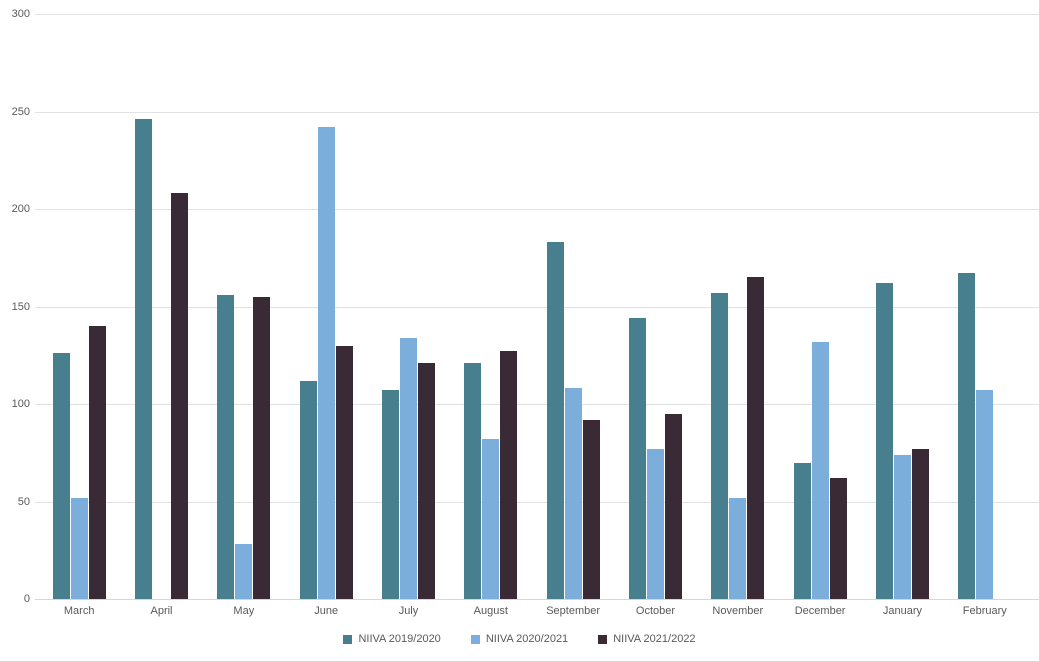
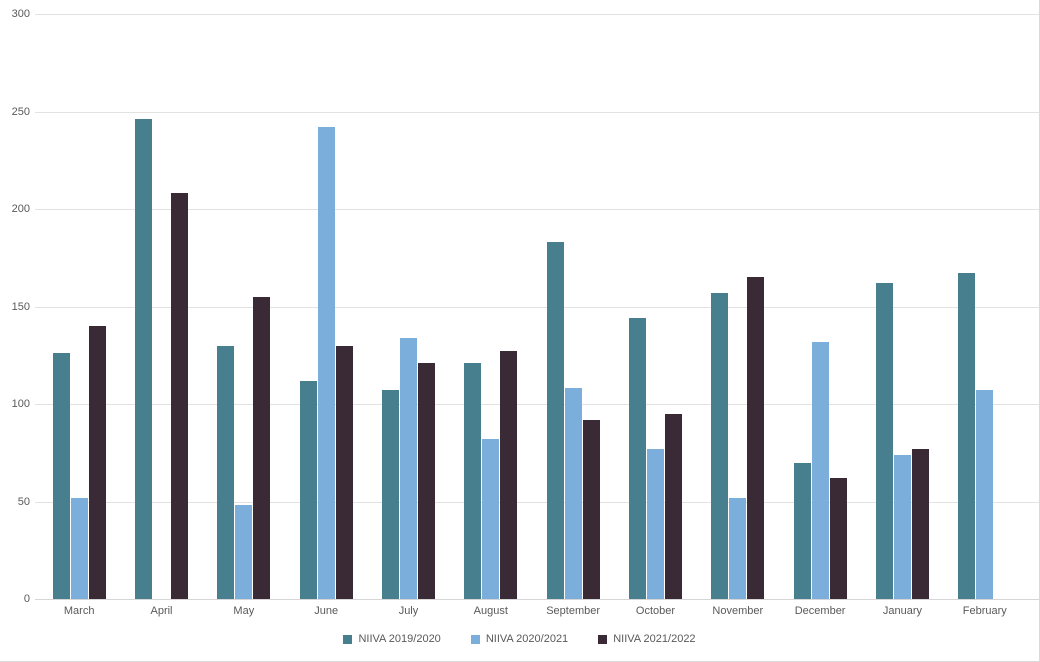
NIIVA 2019/2020/May: 156 -> 130
NIIVA 2020/2021/May: 28 -> 48
